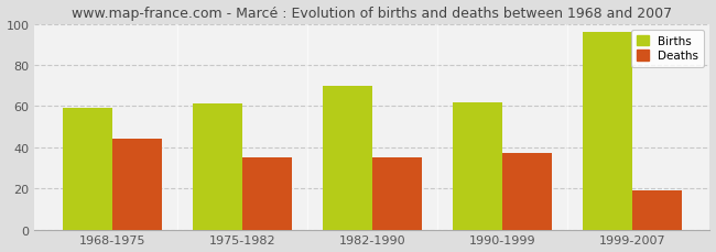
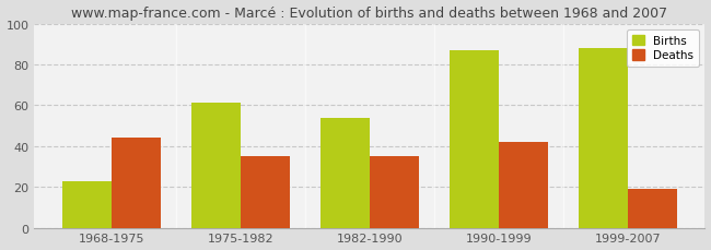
Births/1968-1975: 59 -> 23
Births/1982-1990: 70 -> 54
Births/1990-1999: 62 -> 87
Deaths/1990-1999: 37 -> 42
Births/1999-2007: 96 -> 88
